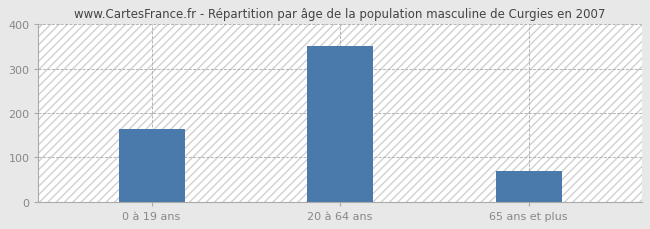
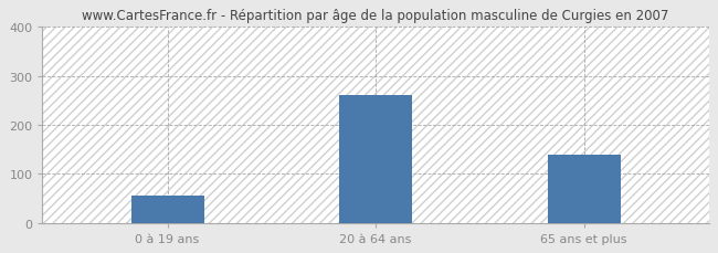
0 à 19 ans: 163 -> 55
20 à 64 ans: 352 -> 260
65 ans et plus: 68 -> 140
